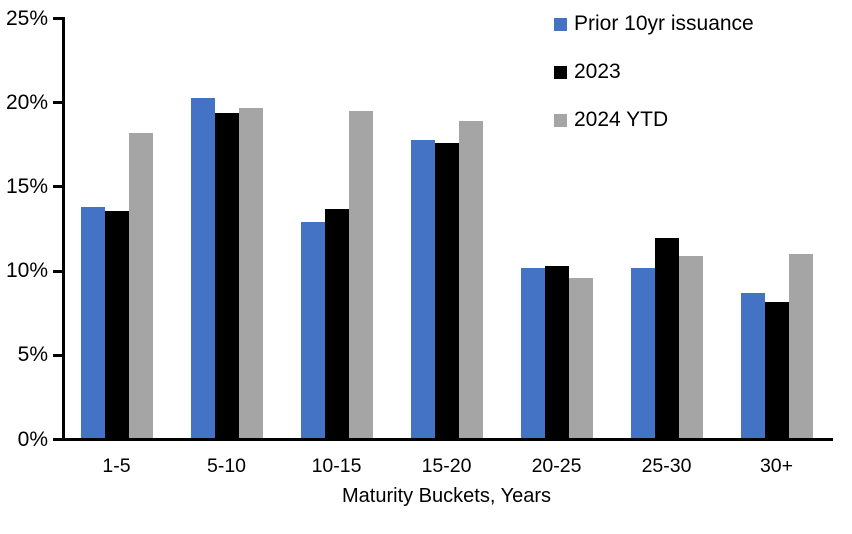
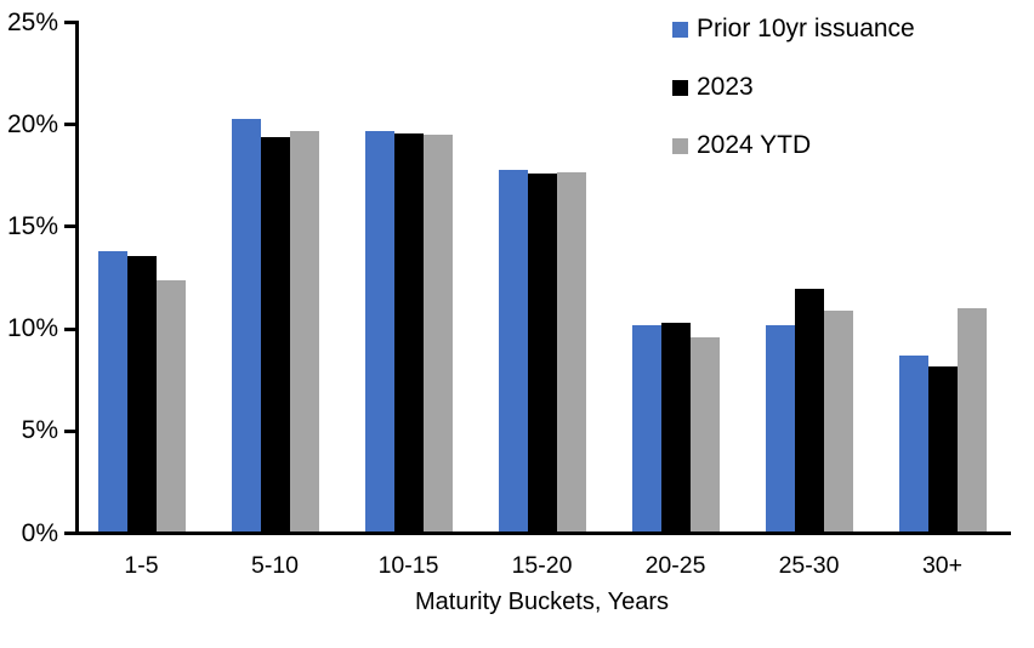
2024 YTD/1-5: 18.1% -> 12.3%
Prior 10yr issuance/10-15: 12.8% -> 19.6%
2023/10-15: 13.6% -> 19.5%
2024 YTD/15-20: 18.8% -> 17.6%
